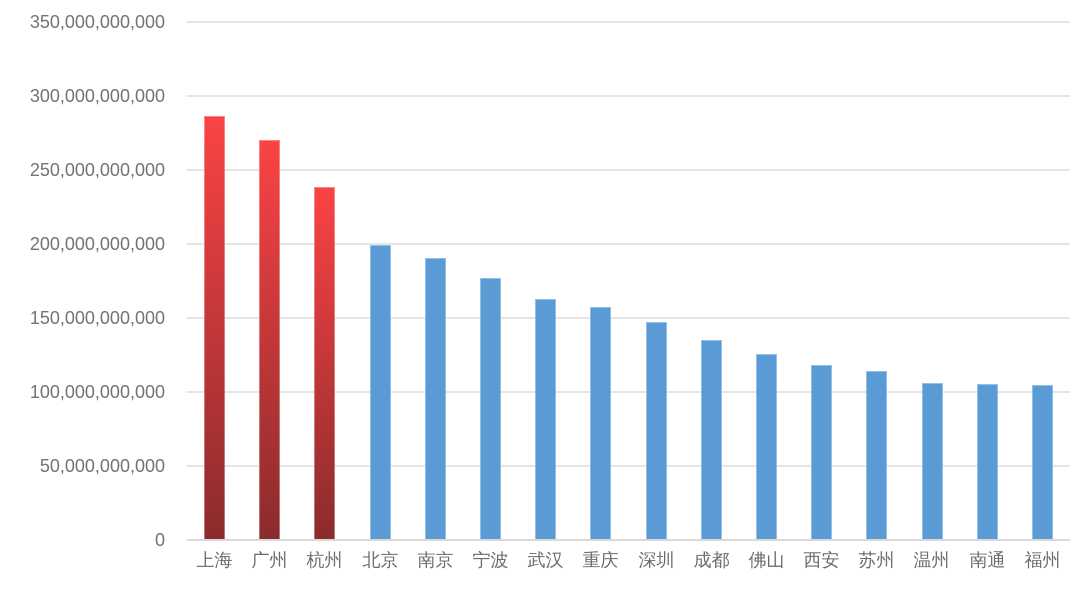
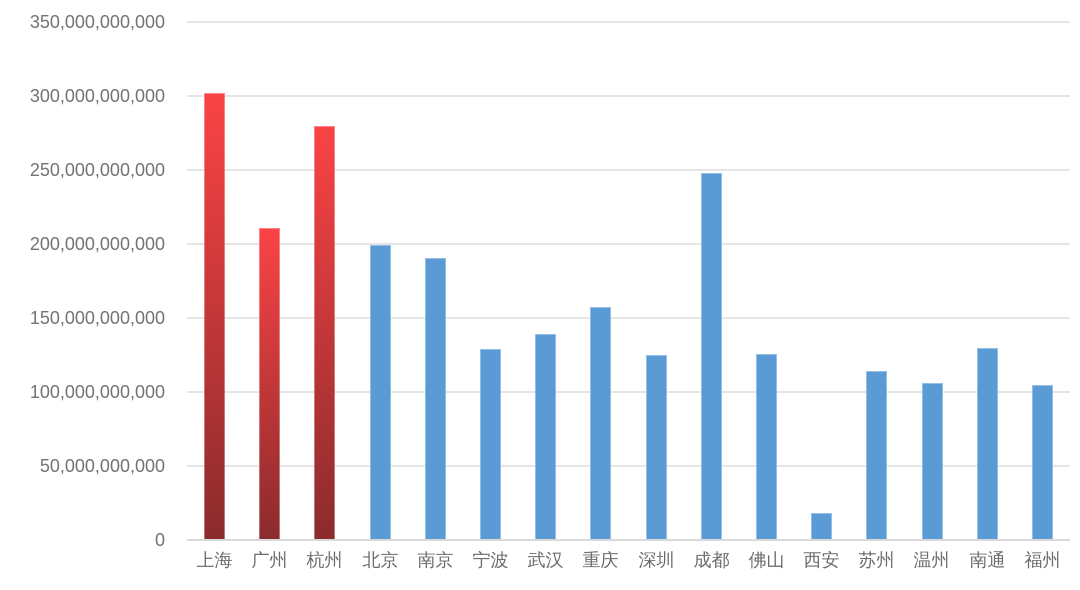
上海: 286000000000 -> 302000000000
广州: 270000000000 -> 211000000000
杭州: 238000000000 -> 280000000000
宁波: 177000000000 -> 129000000000
武汉: 162000000000 -> 139000000000
深圳: 147000000000 -> 125000000000
成都: 135000000000 -> 248000000000
西安: 118000000000 -> 18000000000
南通: 106000000000 -> 130000000000
